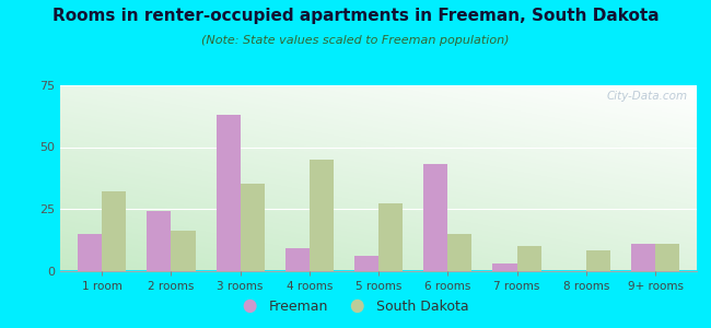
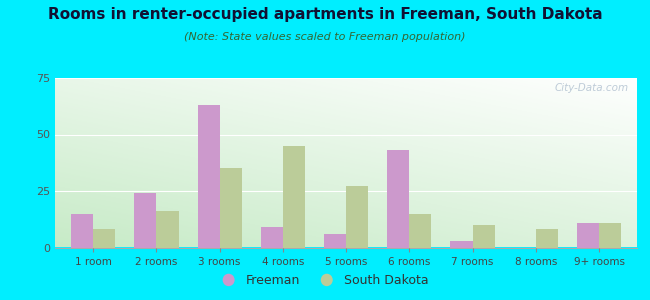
South Dakota/1 room: 32 -> 8
